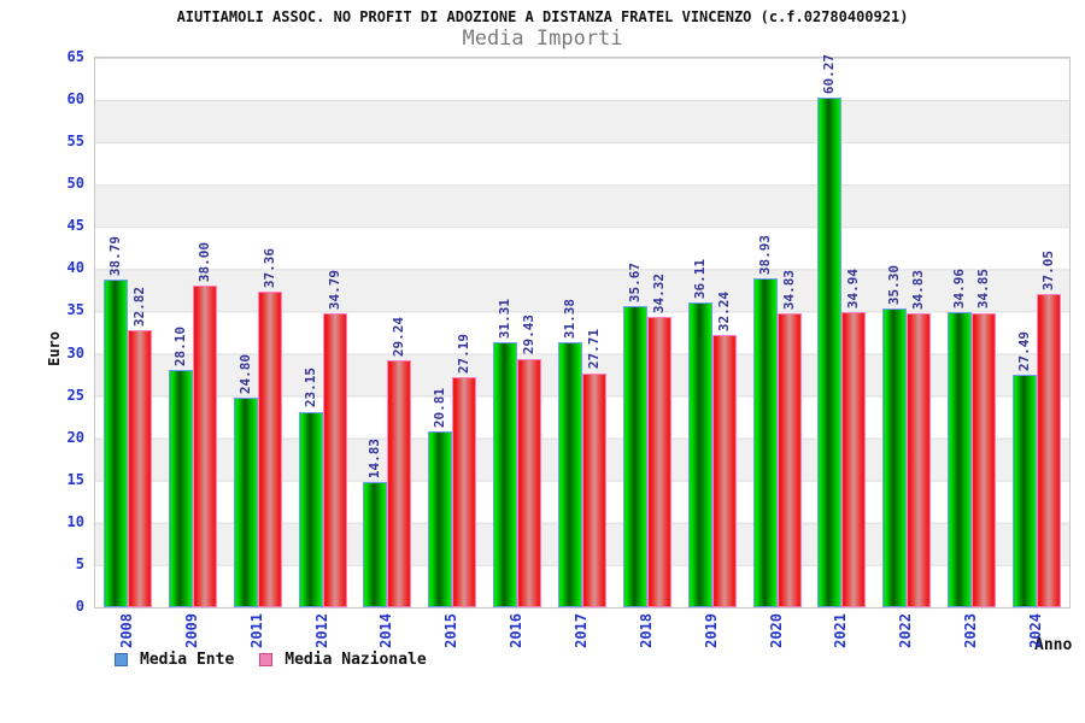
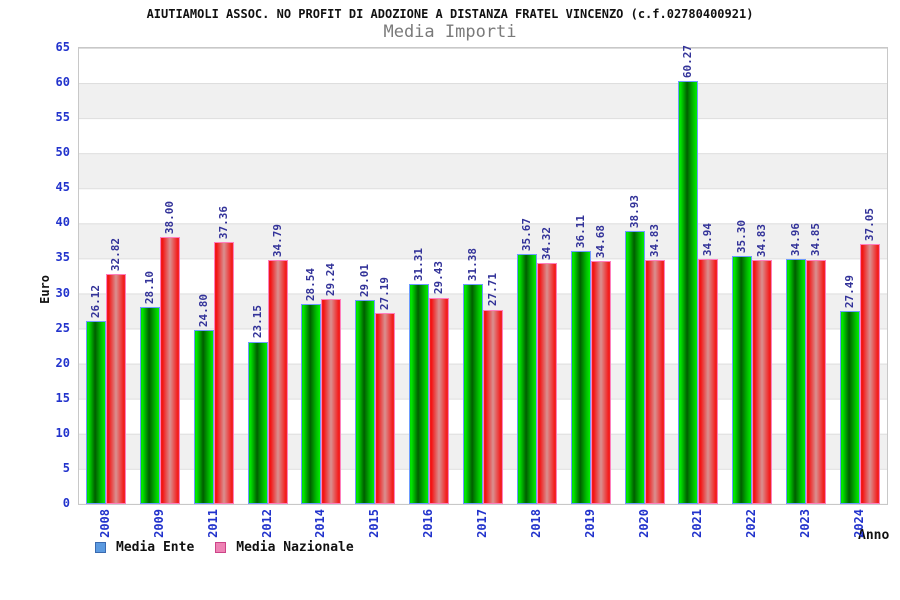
Media Ente/2008: 38.79 -> 26.12
Media Ente/2014: 14.83 -> 28.54
Media Ente/2015: 20.81 -> 29.01
Media Nazionale/2019: 32.24 -> 34.68
